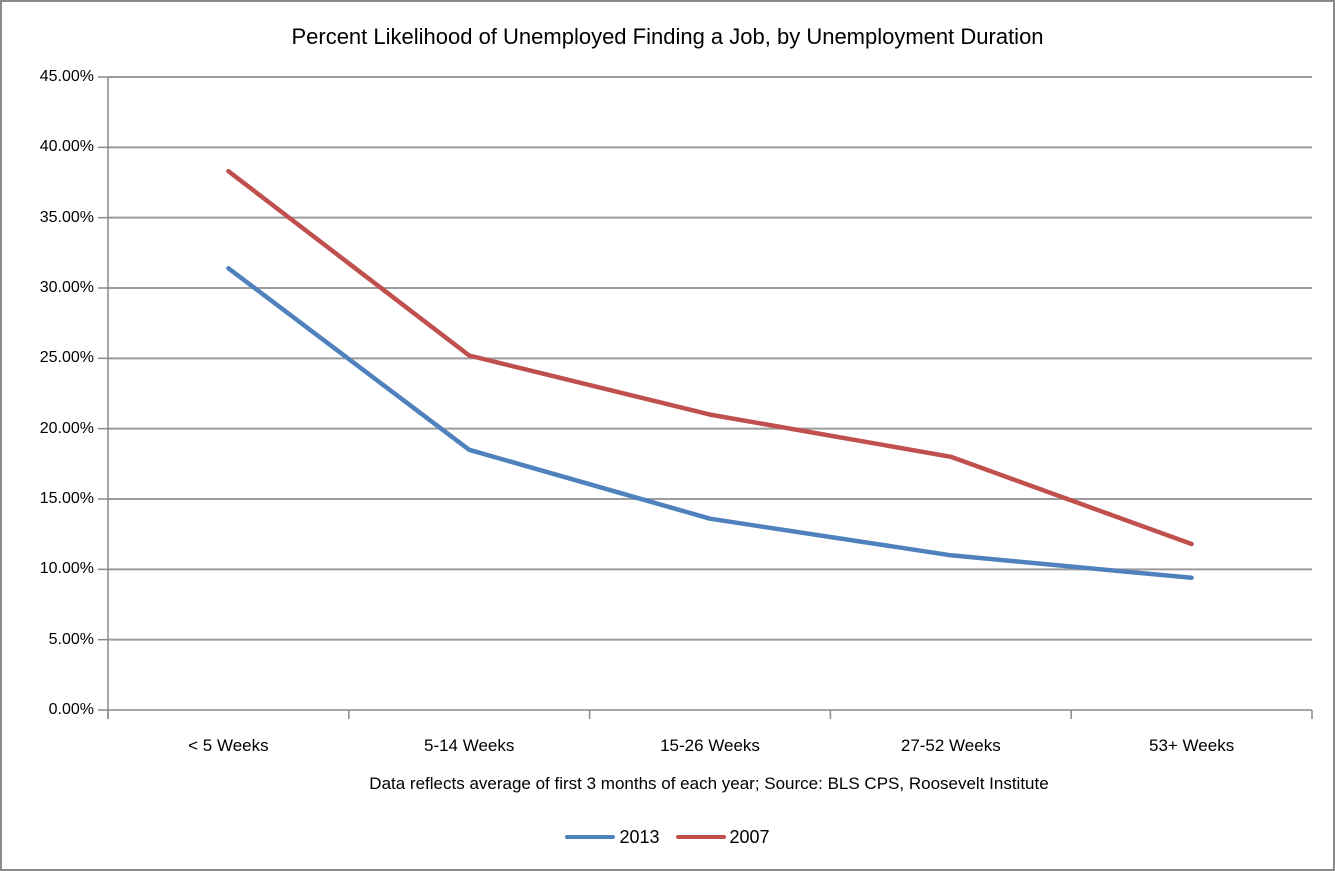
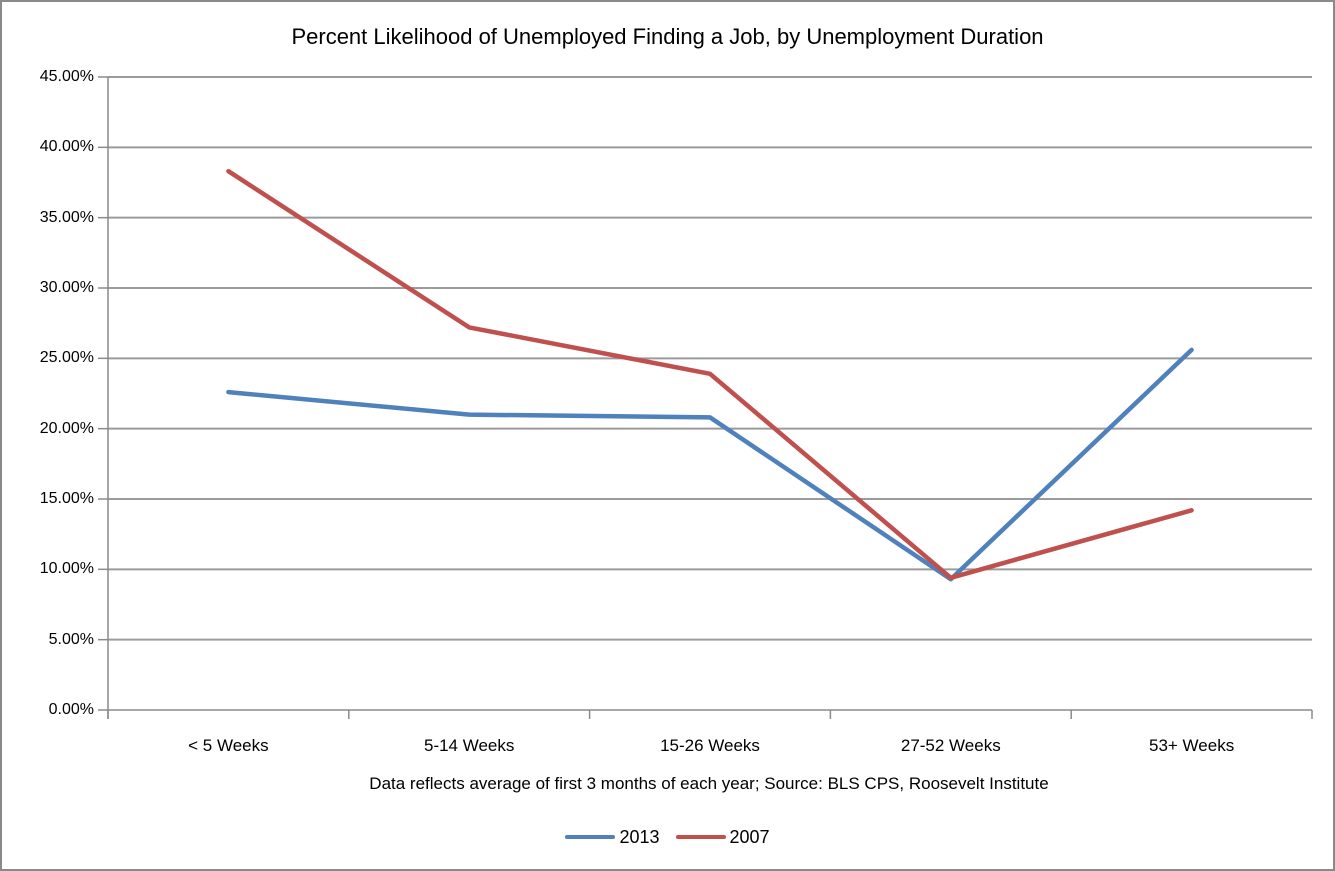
2013/< 5 Weeks: 31.4% -> 22.6%
2013/5-14 Weeks: 18.5% -> 21.0%
2007/5-14 Weeks: 25.2% -> 27.2%
2013/15-26 Weeks: 13.6% -> 20.8%
2007/15-26 Weeks: 21.0% -> 23.9%
2013/27-52 Weeks: 11.0% -> 9.3%
2007/27-52 Weeks: 18.0% -> 9.4%
2013/53+ Weeks: 9.4% -> 25.6%
2007/53+ Weeks: 11.8% -> 14.2%
